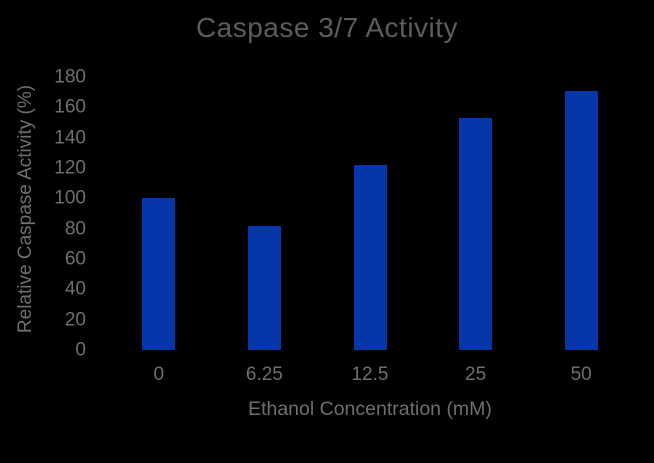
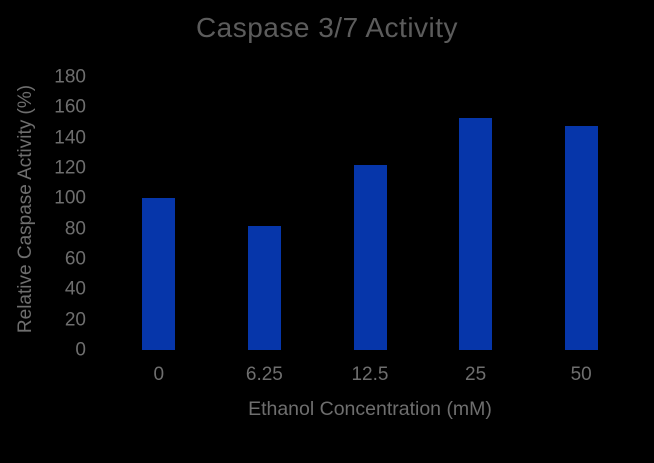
50: 171 -> 148
